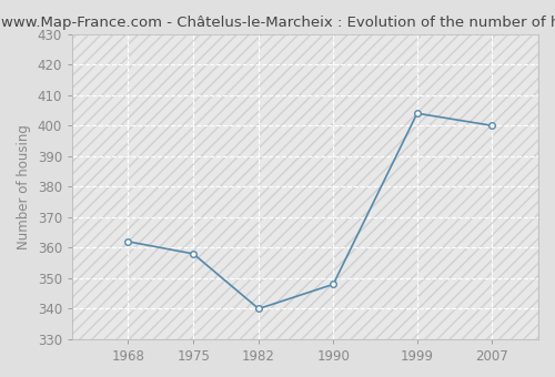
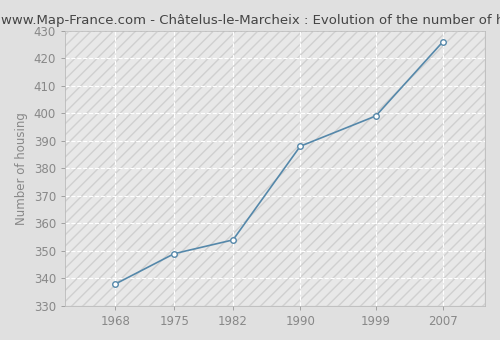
1968: 362 -> 338
1975: 358 -> 349
1982: 340 -> 354
1990: 348 -> 388
1999: 404 -> 399
2007: 400 -> 426
